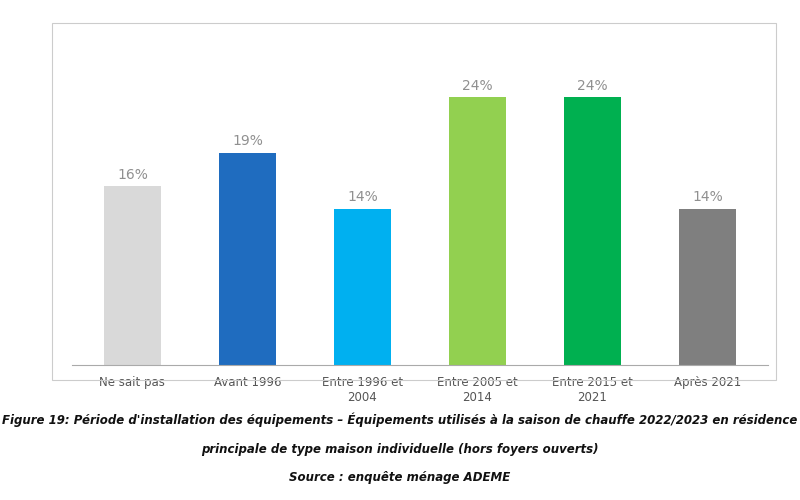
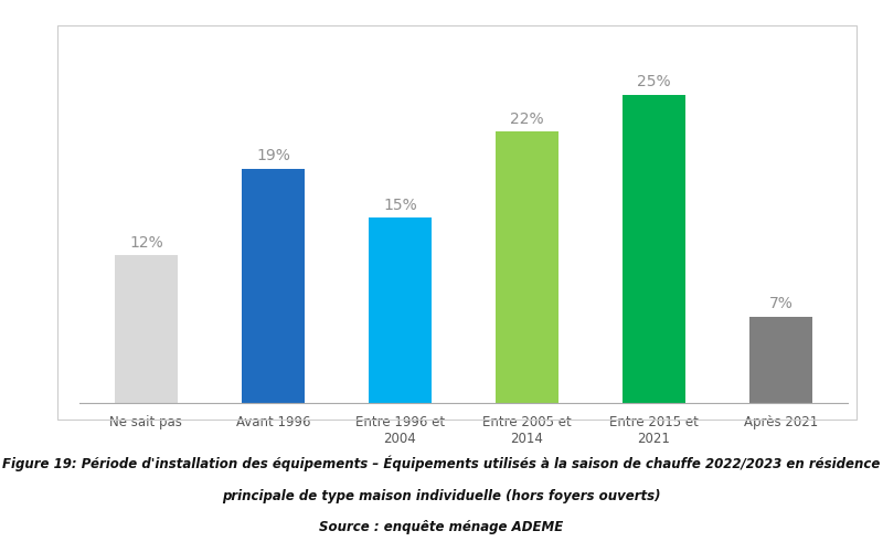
Ne sait pas: 16% -> 12%
Entre 1996 et 2004: 14% -> 15%
Entre 2005 et 2014: 24% -> 22%
Entre 2015 et 2021: 24% -> 25%
Après 2021: 14% -> 7%
